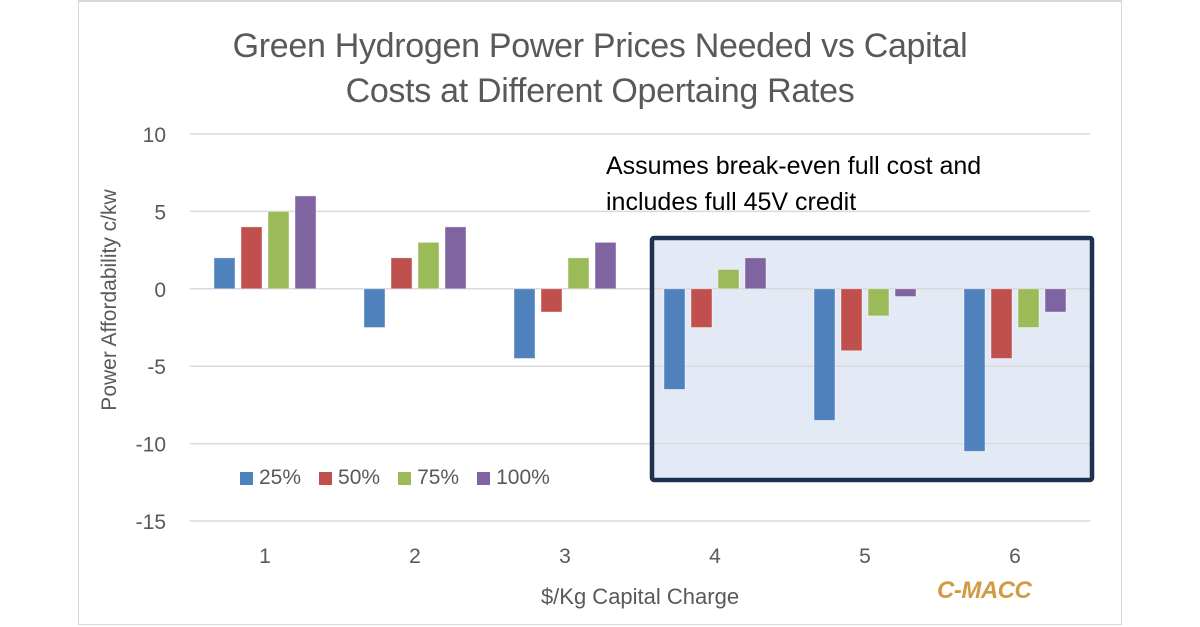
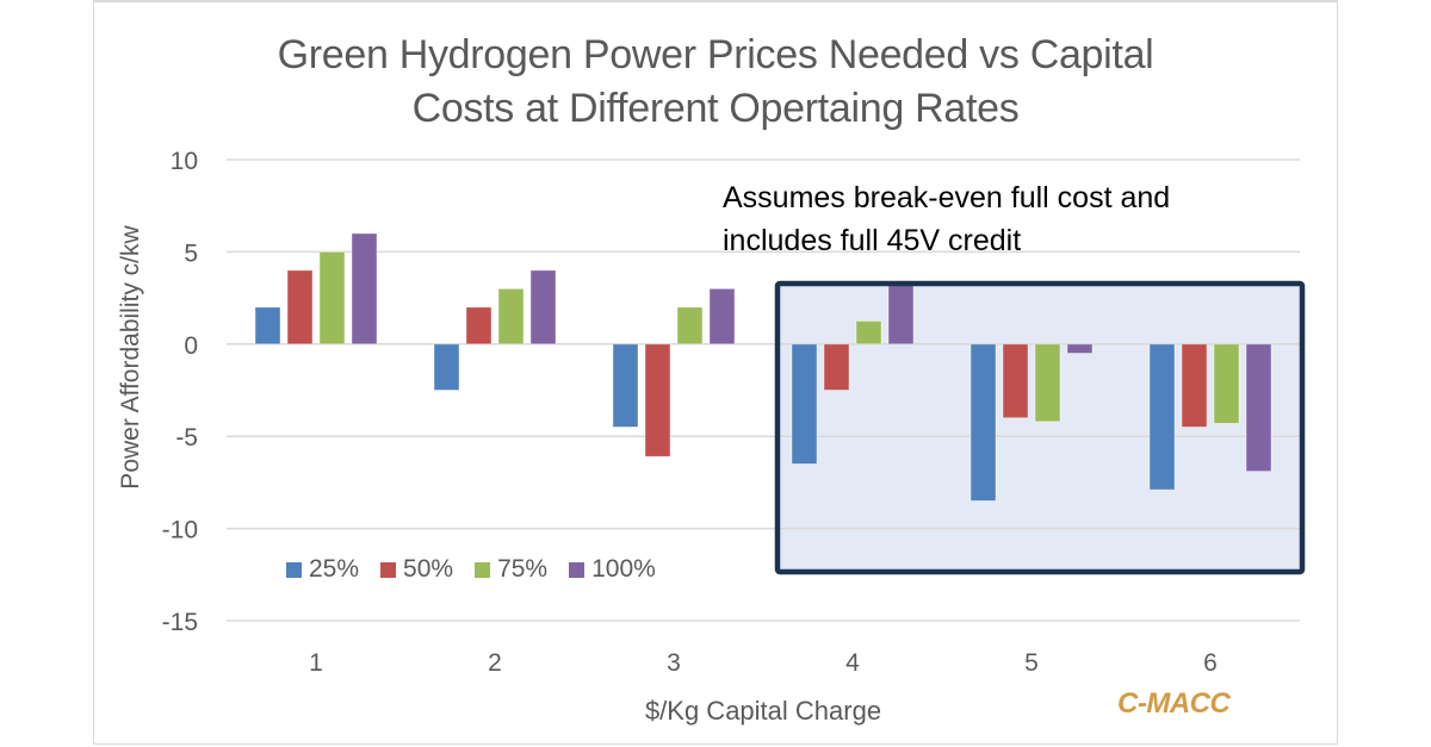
50%/3: -1.5 -> -6.1
100%/4: 2.0 -> 3.4
75%/5: -1.8 -> -4.2
25%/6: -10.5 -> -7.9
75%/6: -2.5 -> -4.3
100%/6: -1.5 -> -6.9
